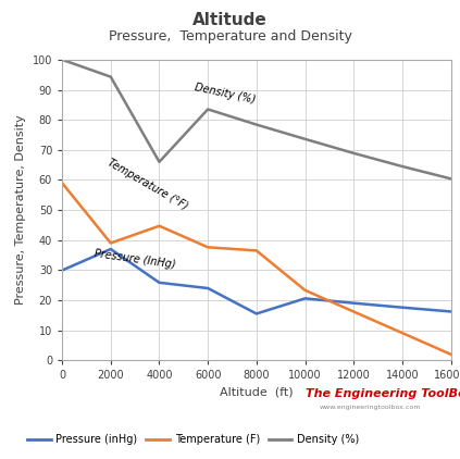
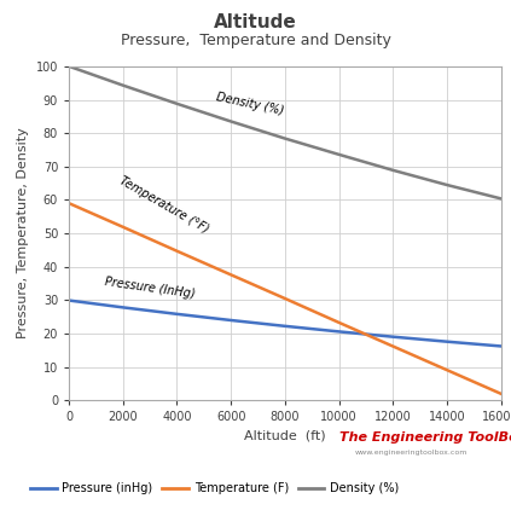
Pressure (inHg)/2000: 37.0 -> 27.8
Temperature (F)/2000: 39.0 -> 51.9
Density (%)/4000: 66.0 -> 88.8
Pressure (inHg)/8000: 15.5 -> 22.2
Temperature (F)/8000: 36.5 -> 30.5
